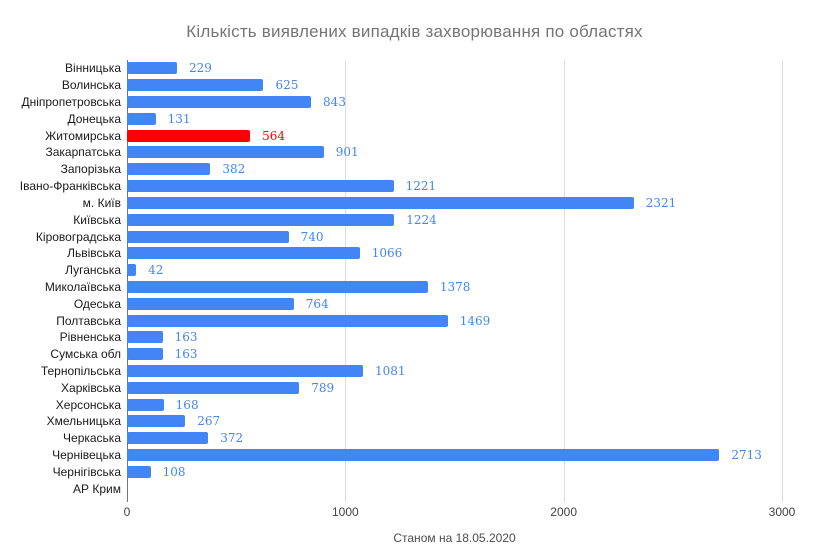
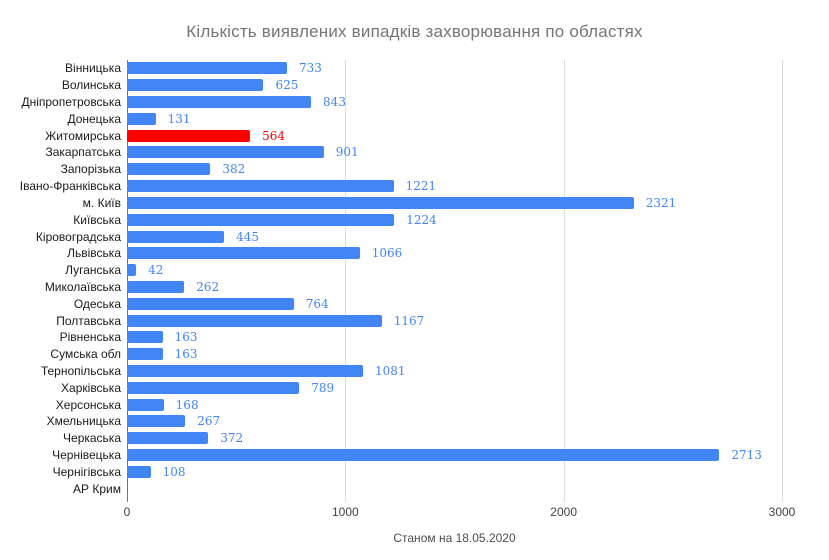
Вінницька: 229 -> 733
Кіровоградська: 740 -> 445
Миколаївська: 1378 -> 262
Полтавська: 1469 -> 1167
